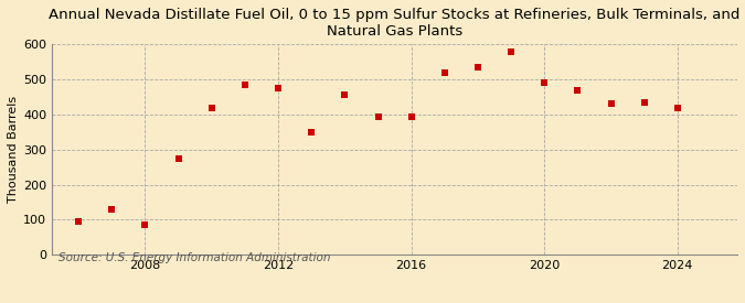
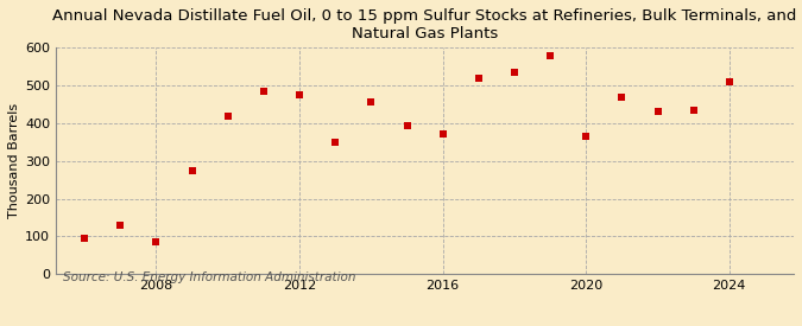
2016: 395 -> 370
2020: 490 -> 365
2024: 420 -> 510
